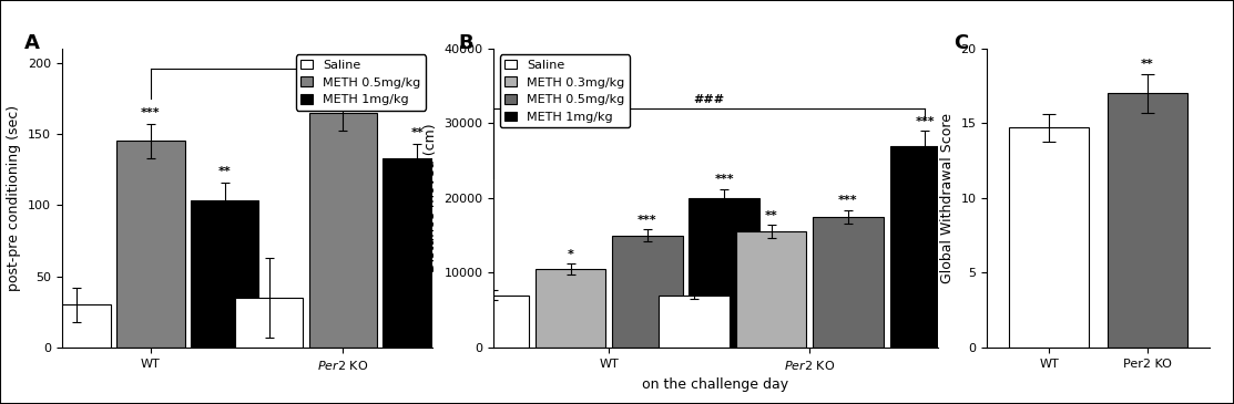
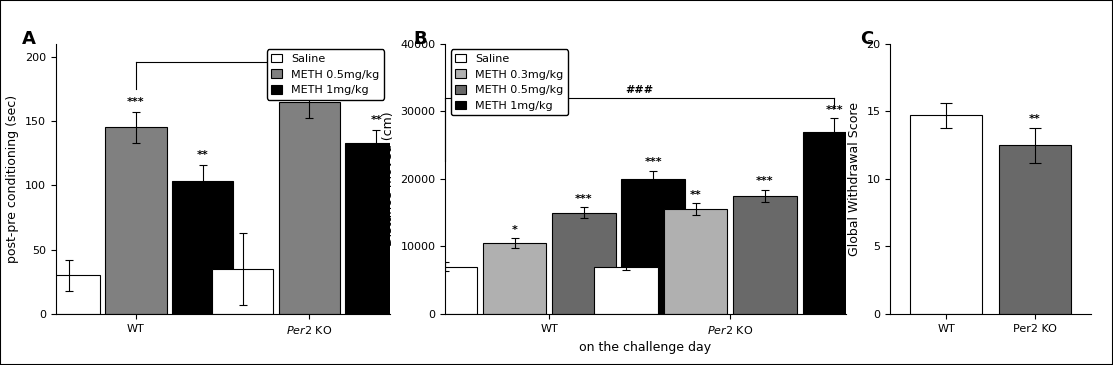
Per2 KO: 17.0 -> 12.5
